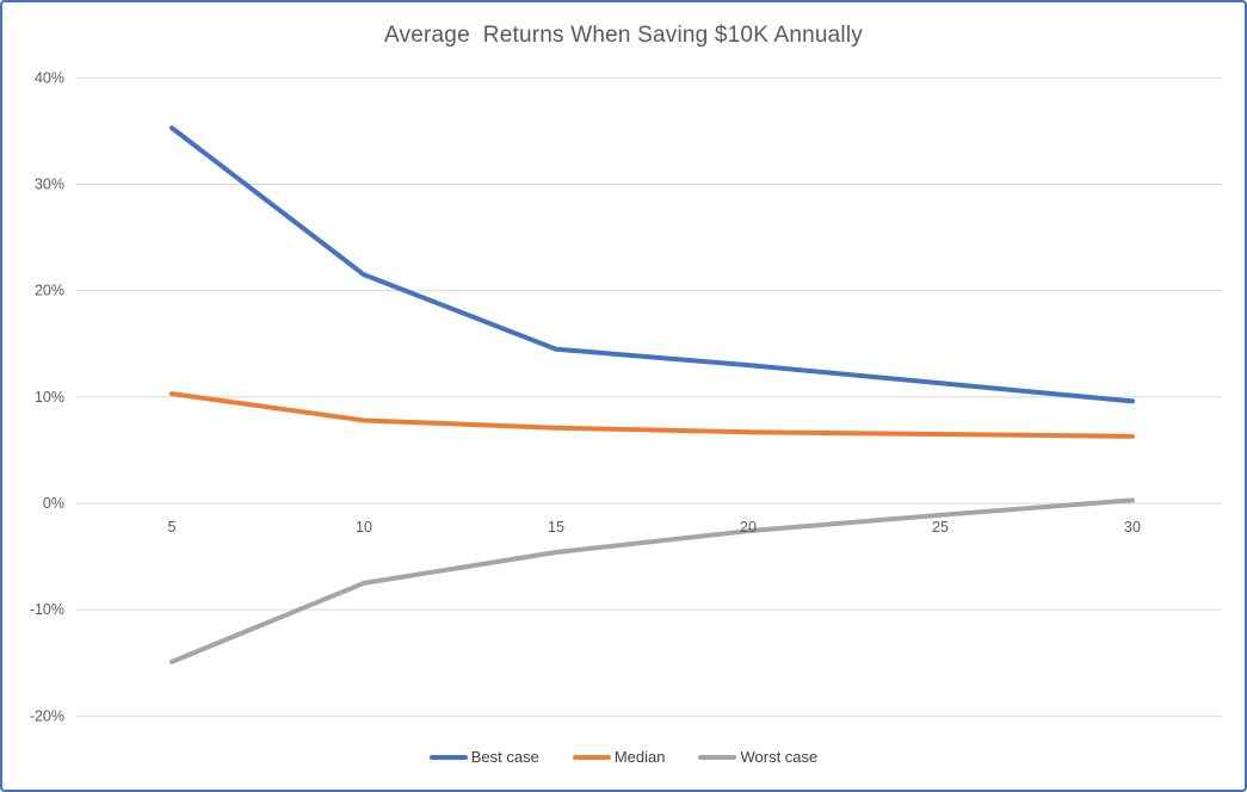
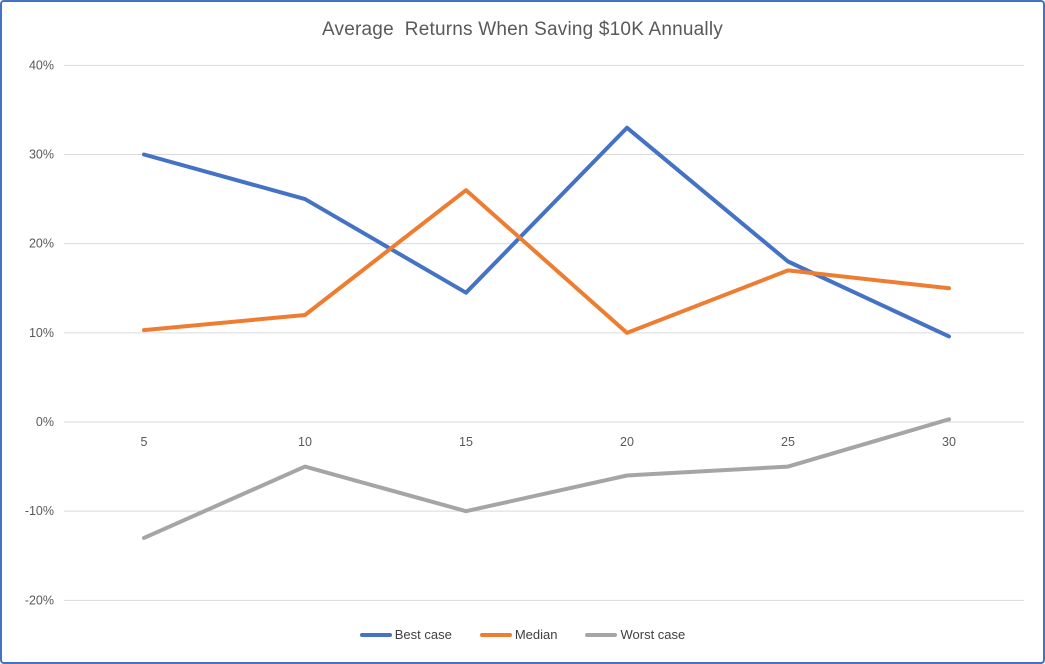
Best case/5: 35% -> 30%
Worst case/5: -15% -> -13%
Best case/10: 22% -> 25%
Median/10: 8% -> 12%
Worst case/10: -8% -> -5%
Median/15: 7% -> 26%
Worst case/15: -5% -> -10%
Best case/20: 13% -> 33%
Median/20: 7% -> 10%
Worst case/20: -3% -> -6%
Best case/25: 11% -> 18%
Median/25: 6% -> 17%
Worst case/25: -1% -> -5%
Median/30: 6% -> 15%
